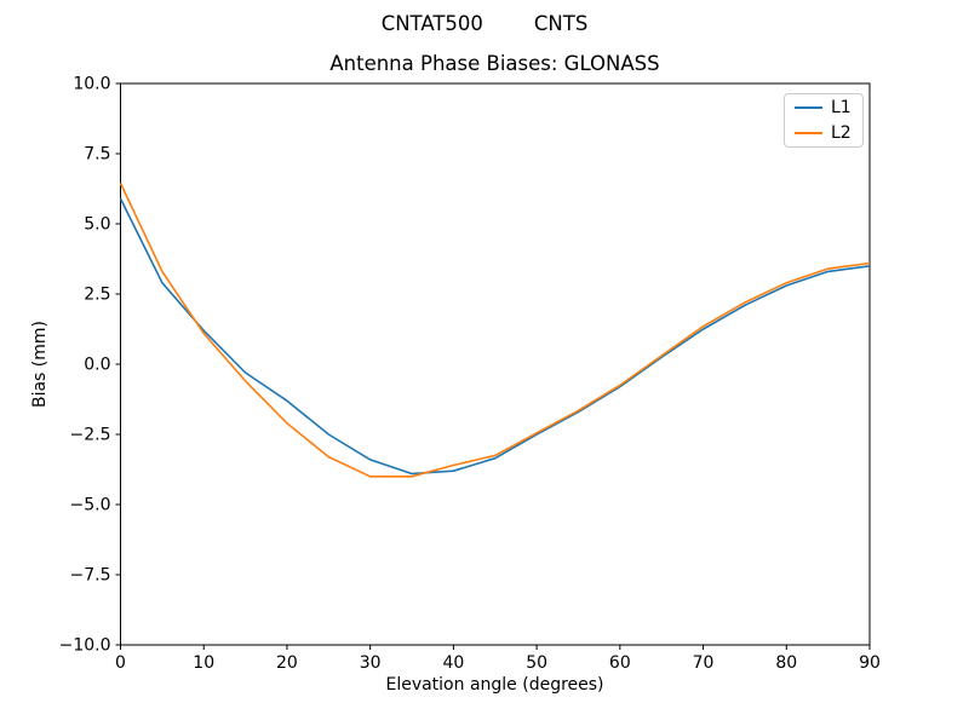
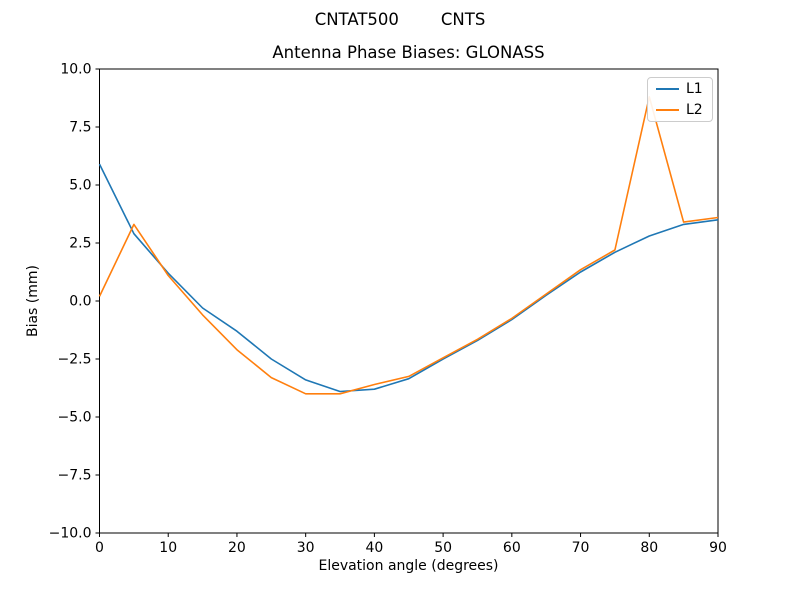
L2/0: 6.5 -> 0.2
L2/80: 2.9 -> 8.8
